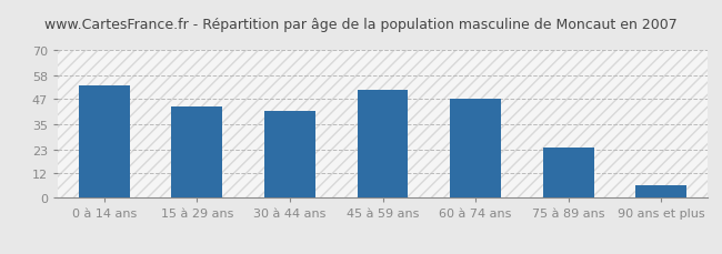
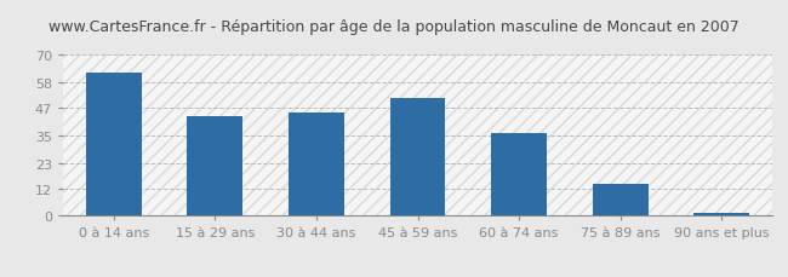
0 à 14 ans: 53 -> 62
30 à 44 ans: 41 -> 45
60 à 74 ans: 47 -> 36
75 à 89 ans: 24 -> 14
90 ans et plus: 6 -> 1
